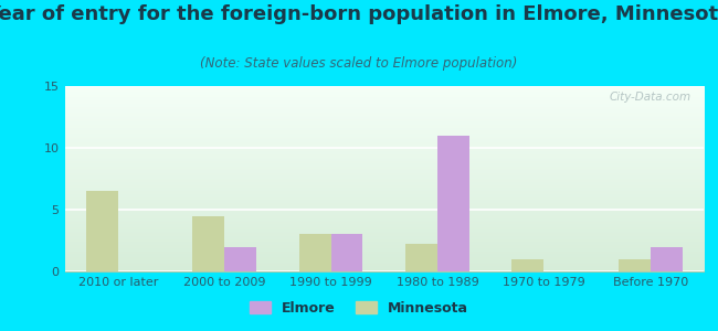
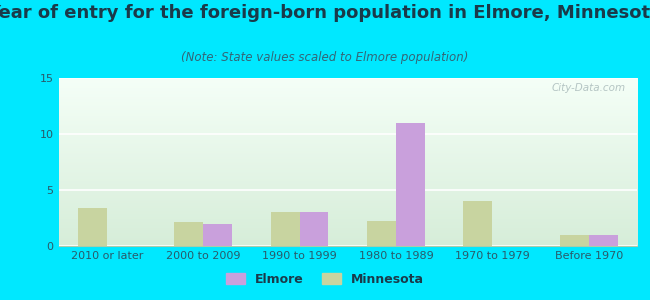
Minnesota/2010 or later: 6.5 -> 3.4
Minnesota/2000 to 2009: 4.5 -> 2.1
Minnesota/1970 to 1979: 1.0 -> 4.0
Elmore/Before 1970: 2 -> 1
